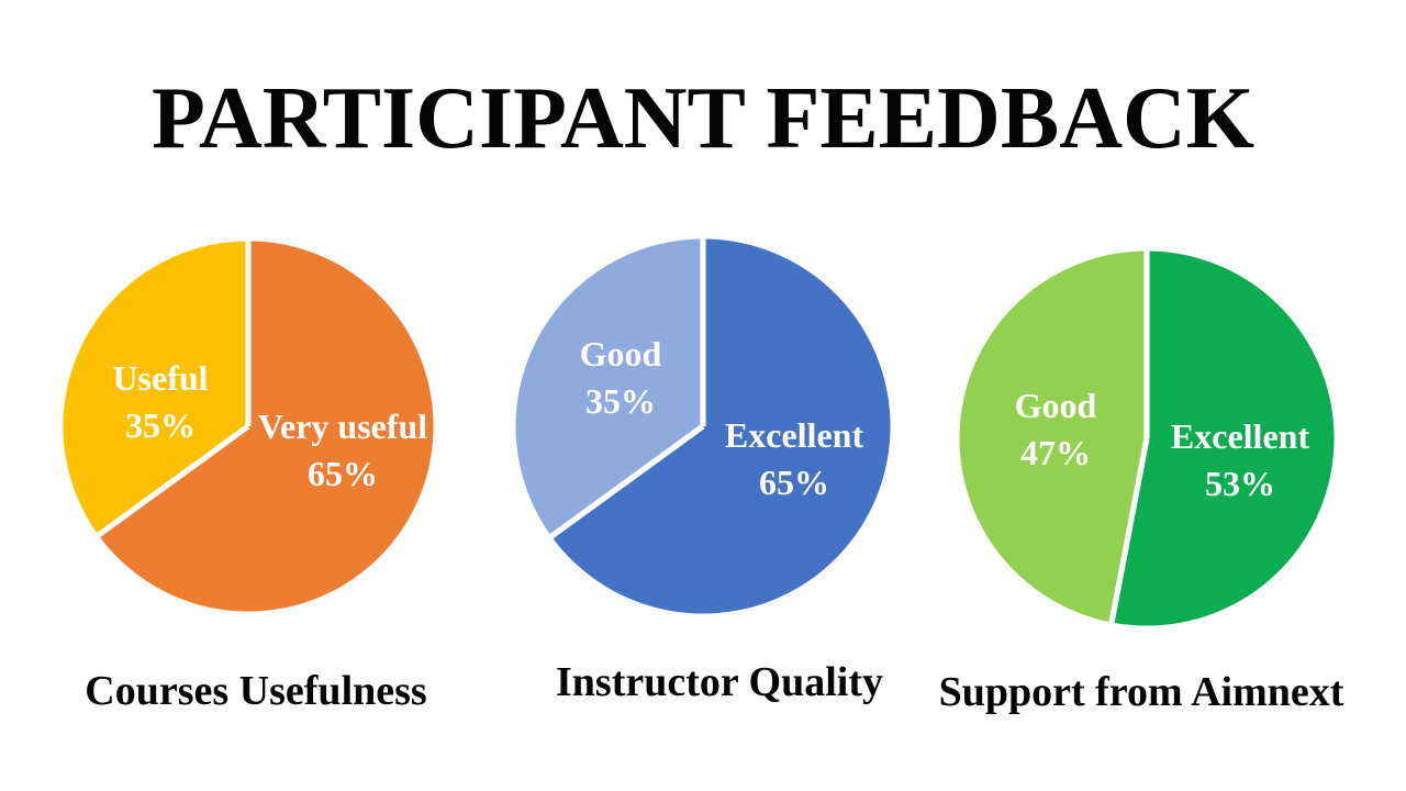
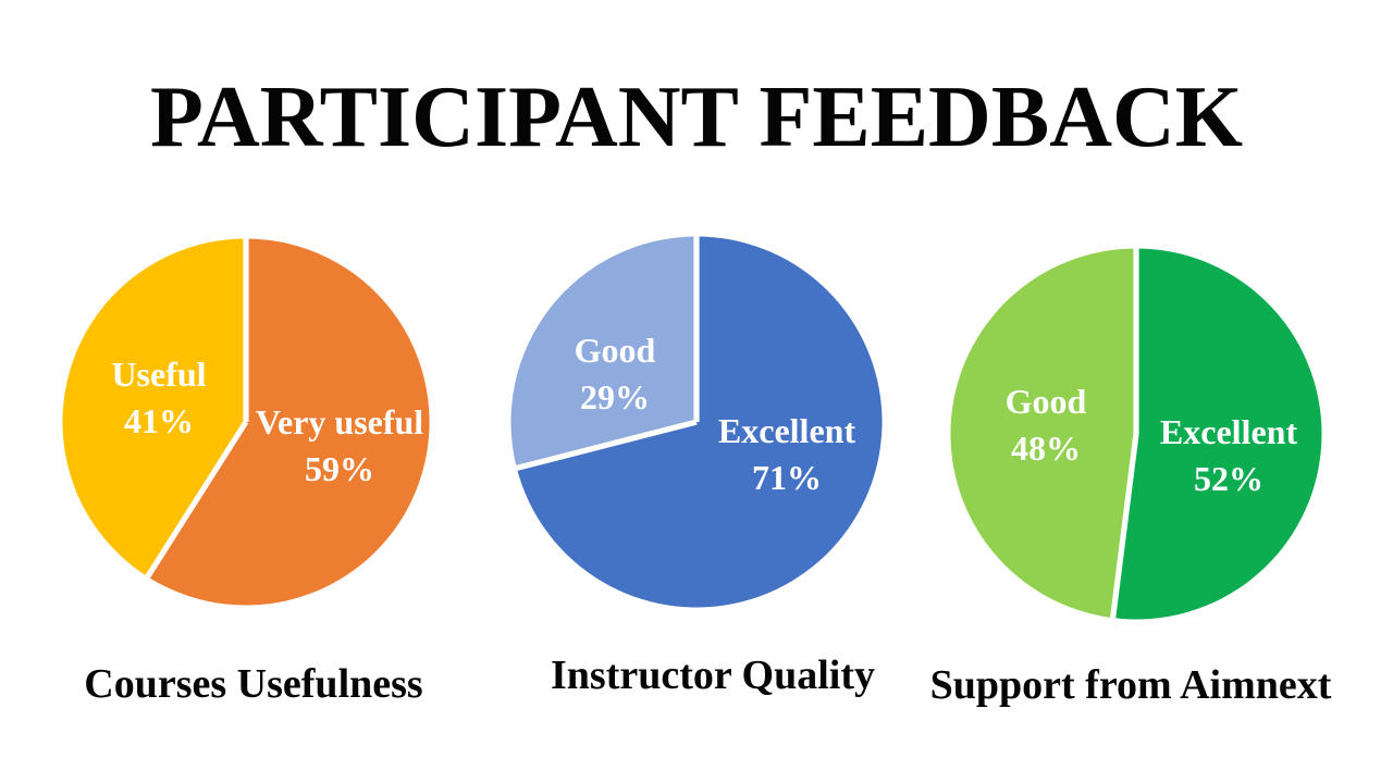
Courses Usefulness/Very useful: 65% -> 59%
Courses Usefulness/Useful: 35% -> 41%
Instructor Quality/Excellent: 65% -> 71%
Instructor Quality/Good: 35% -> 29%
Support from Aimnext/Excellent: 53% -> 52%
Support from Aimnext/Good: 47% -> 48%
